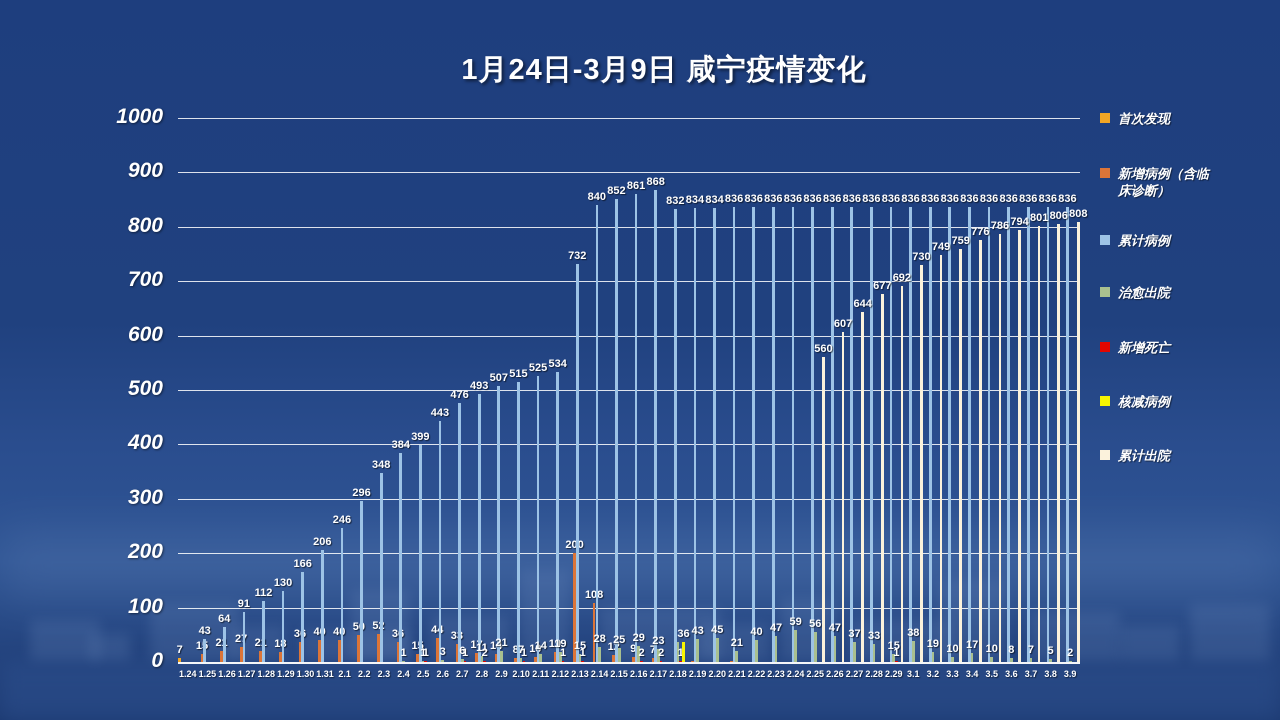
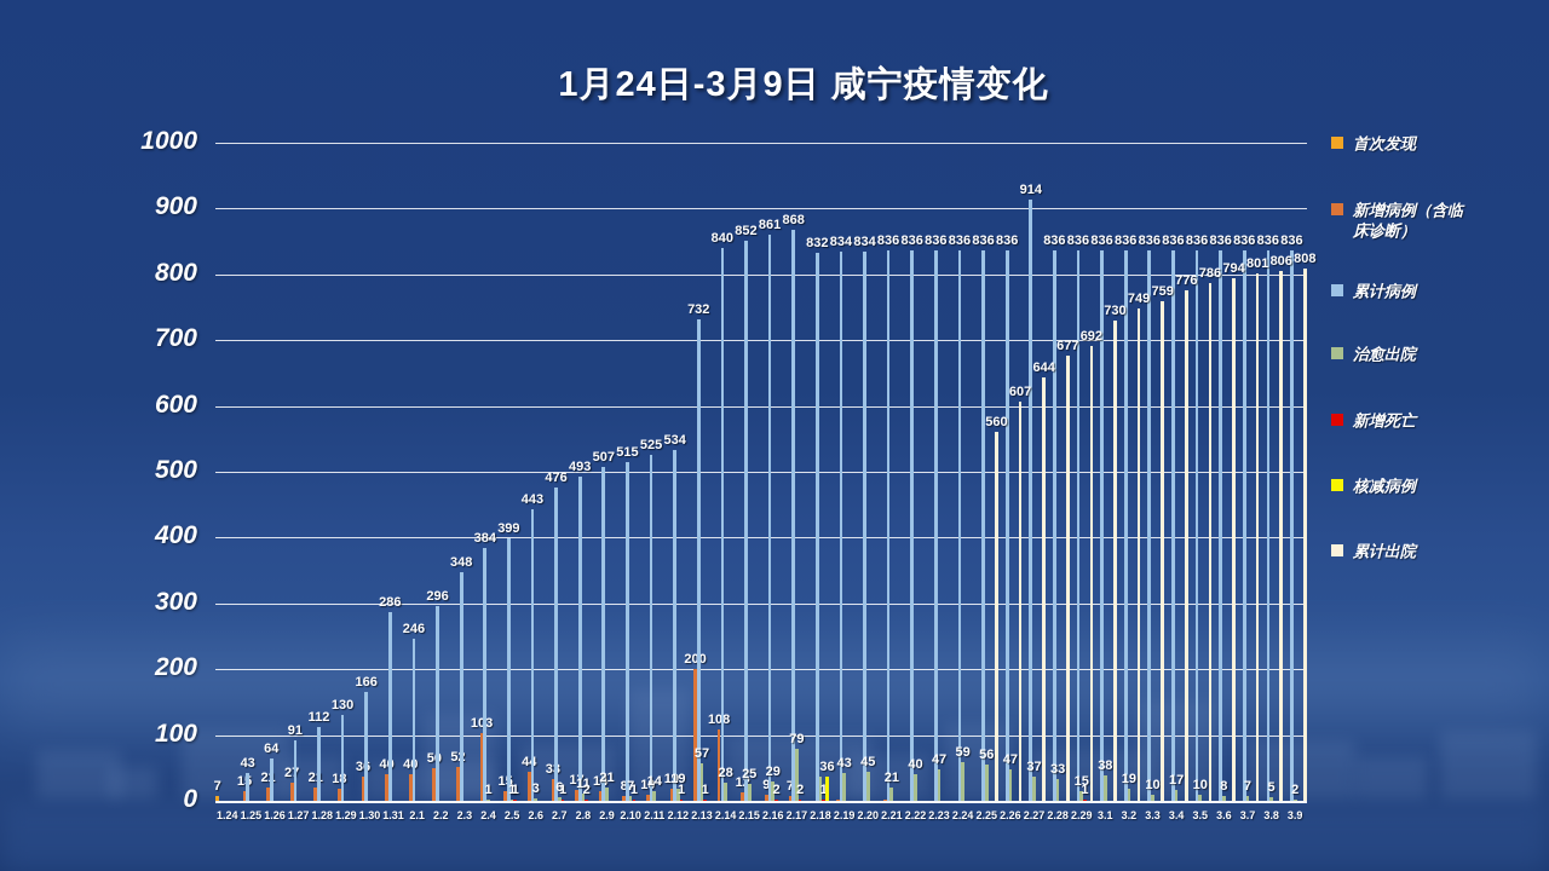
累计病例/1.31: 206 -> 286
新增病例（含临床诊断）/2.4: 36 -> 103
治愈出院/2.13: 15 -> 57
治愈出院/2.17: 23 -> 79
累计病例/2.27: 836 -> 914
